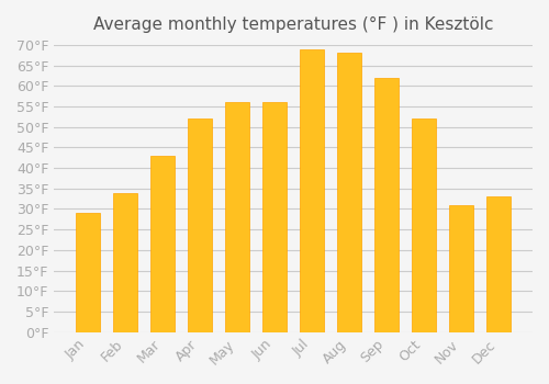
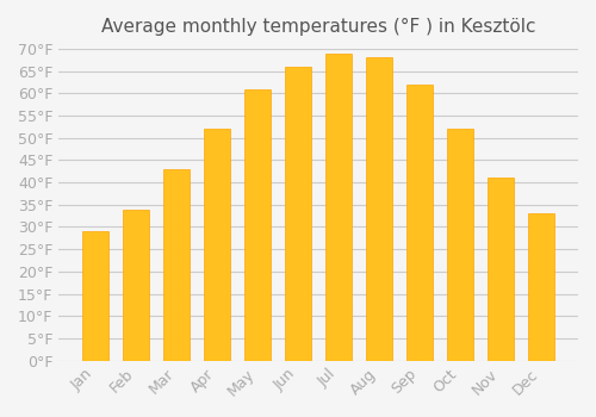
May: 56°F -> 61°F
Jun: 56°F -> 66°F
Nov: 31°F -> 41°F
